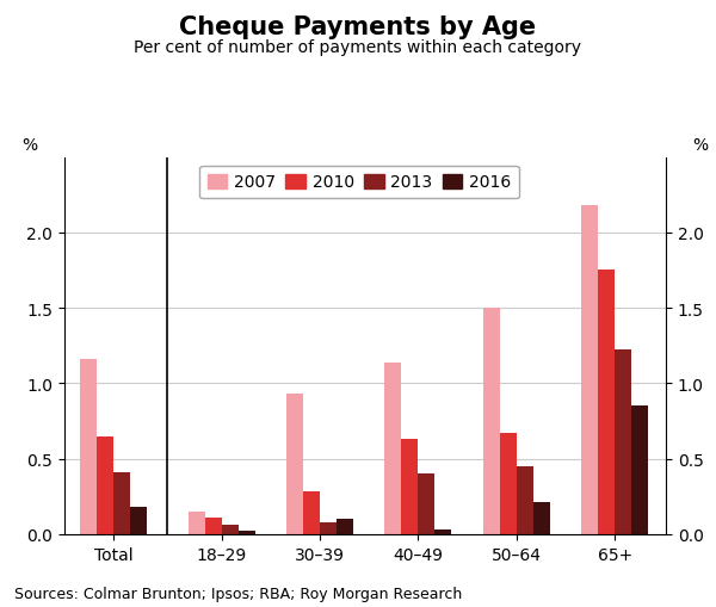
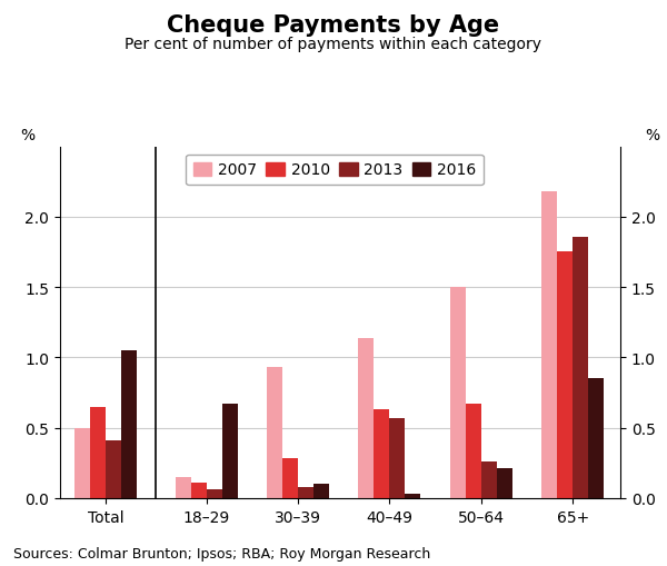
2007/Total: 1.16 -> 0.50
2016/Total: 0.18 -> 1.05
2016/18–29: 0.02 -> 0.67
2013/40–49: 0.40 -> 0.57
2013/50–64: 0.45 -> 0.26
2013/65+: 1.22 -> 1.86
